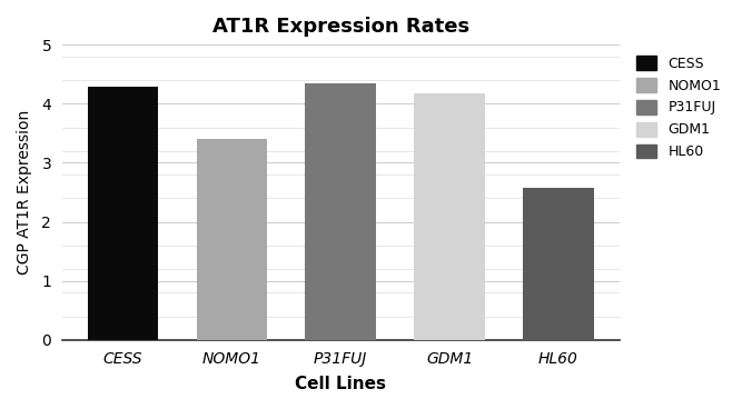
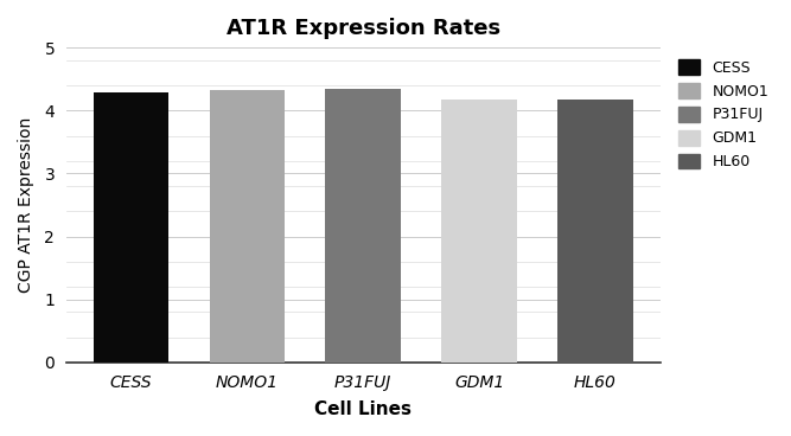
NOMO1: 3.40 -> 4.33
HL60: 2.58 -> 4.18
